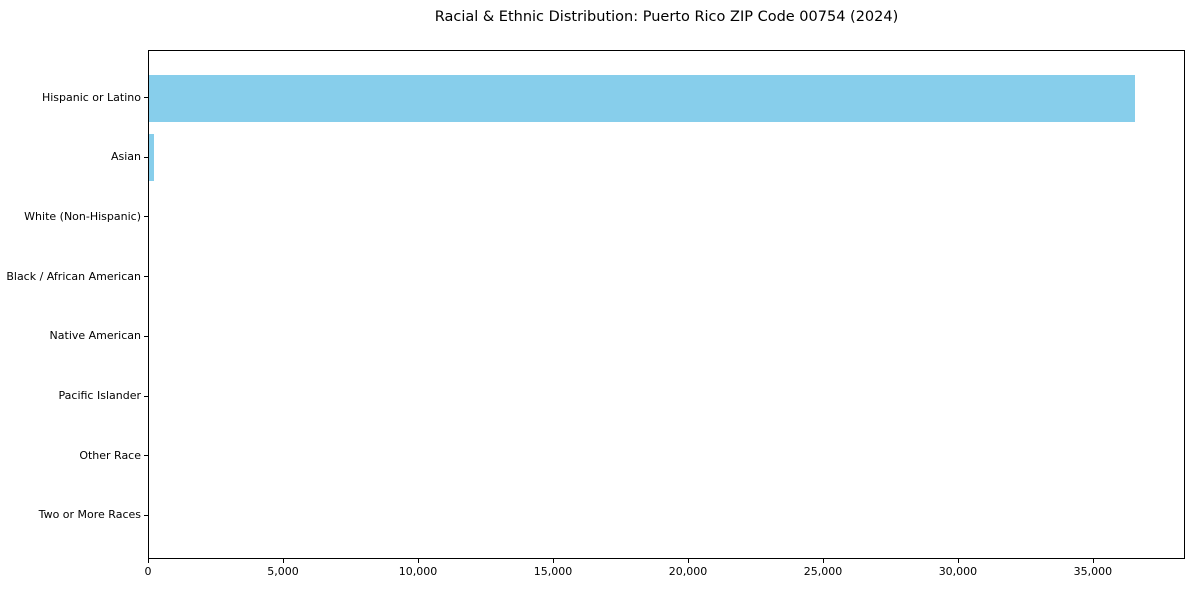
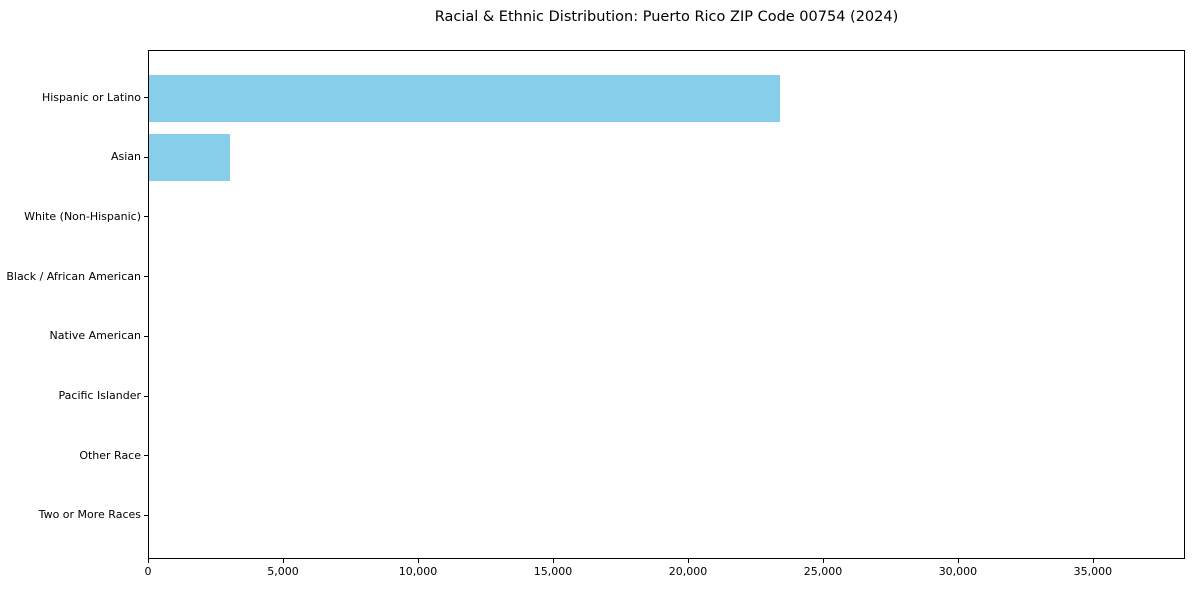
Hispanic or Latino: 36600 -> 23400
Asian: 200 -> 3000
